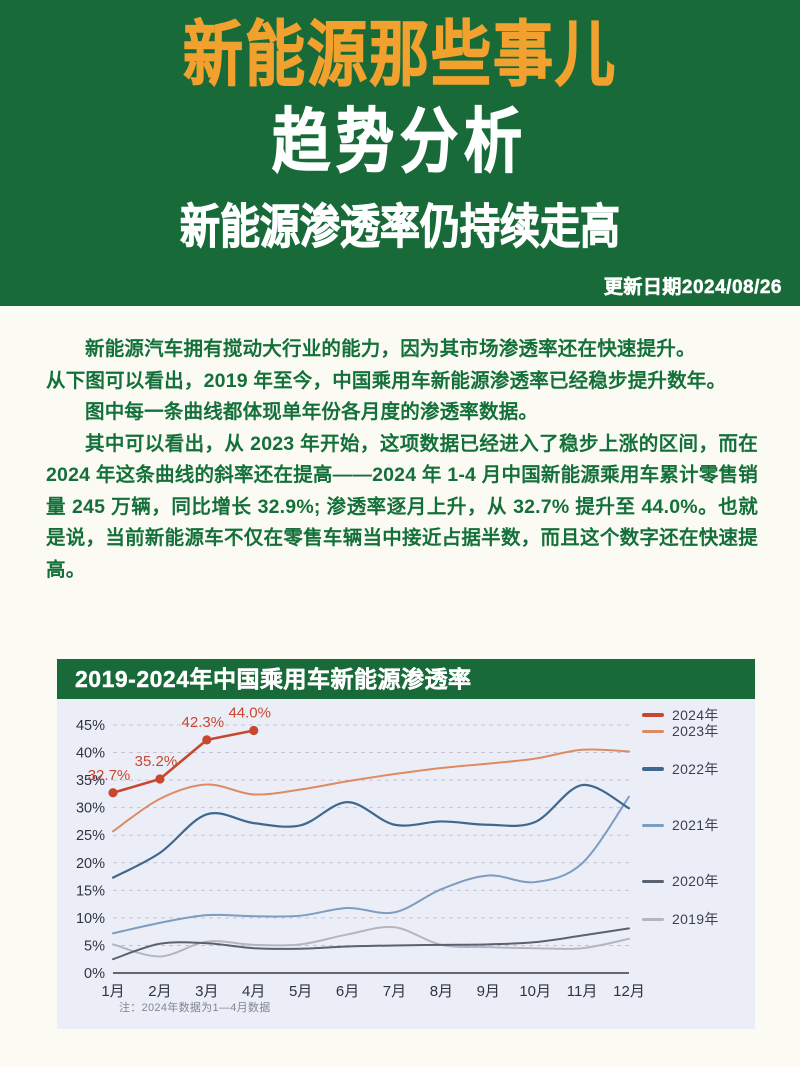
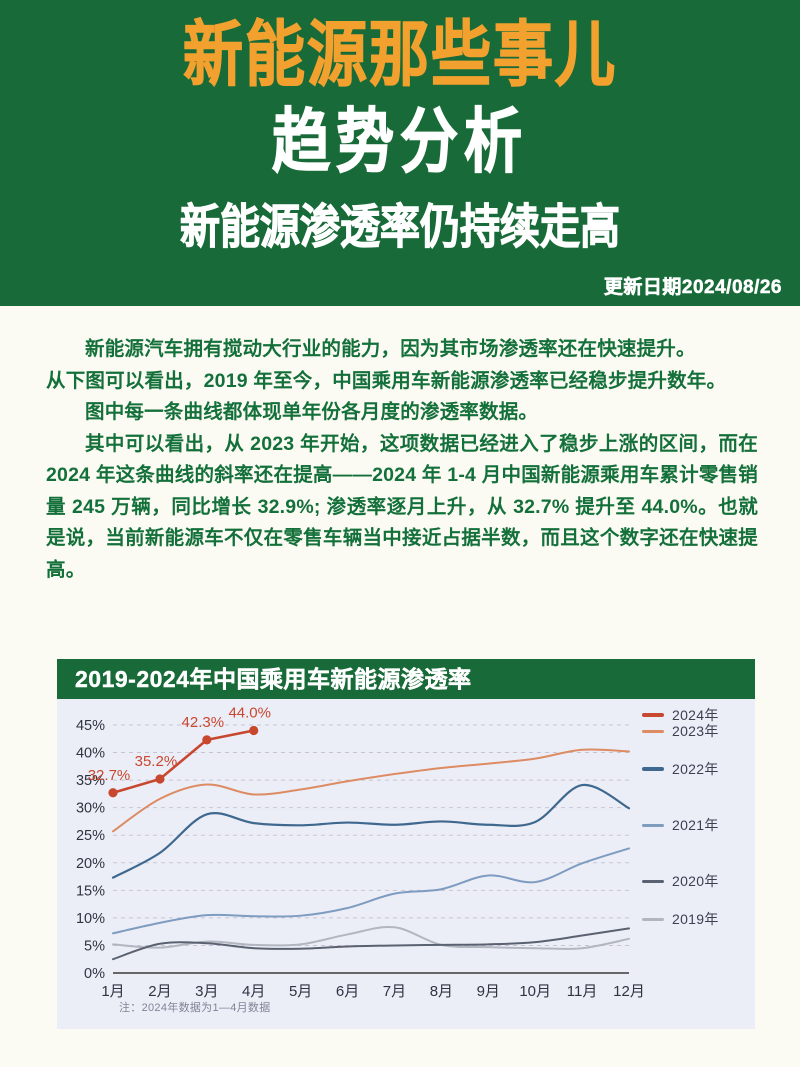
2019年/2月: 3% -> 5%
2022年/6月: 31% -> 27%
2021年/7月: 11% -> 14%
2021年/12月: 32% -> 23%
